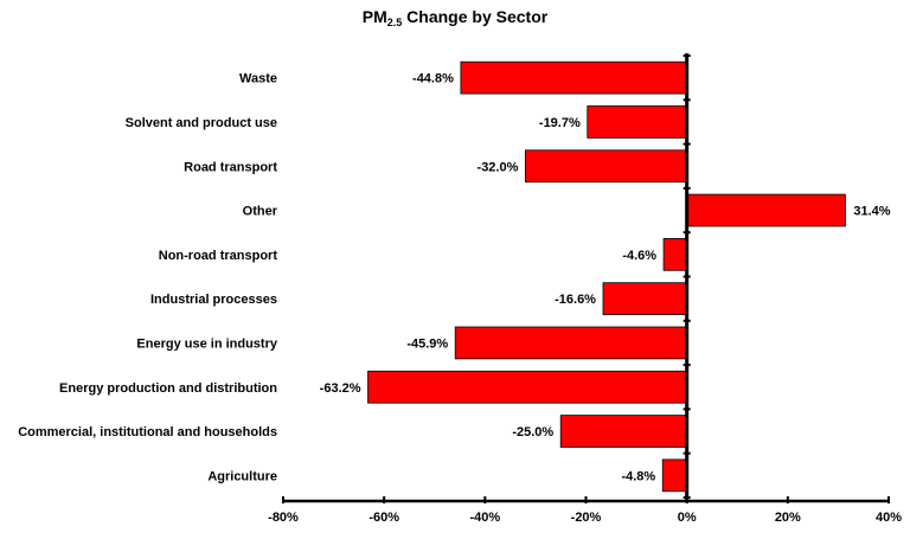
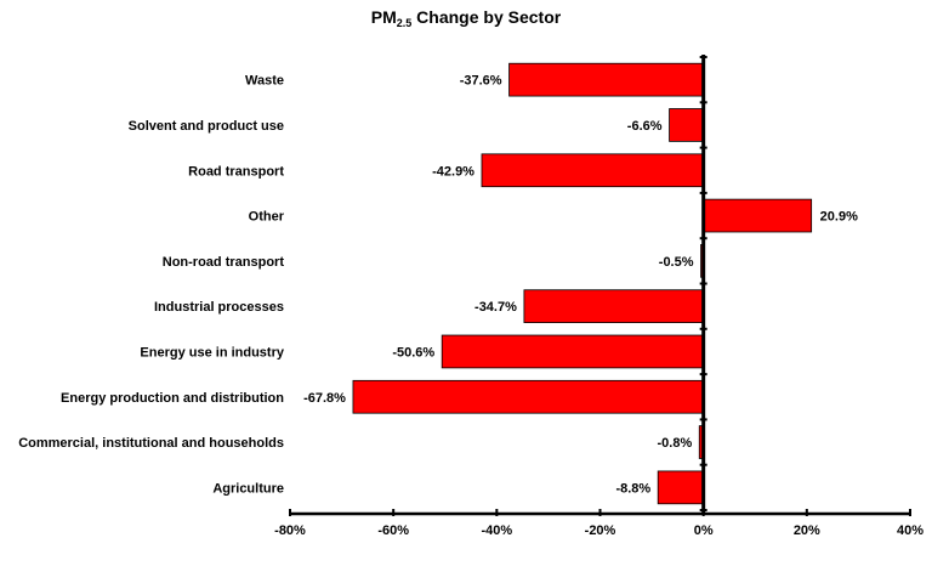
Waste: -44.8% -> -37.6%
Solvent and product use: -19.7% -> -6.6%
Road transport: -32.0% -> -42.9%
Other: 31.4% -> 20.9%
Non-road transport: -4.6% -> -0.5%
Industrial processes: -16.6% -> -34.7%
Energy use in industry: -45.9% -> -50.6%
Energy production and distribution: -63.2% -> -67.8%
Commercial, institutional and households: -25.0% -> -0.8%
Agriculture: -4.8% -> -8.8%
